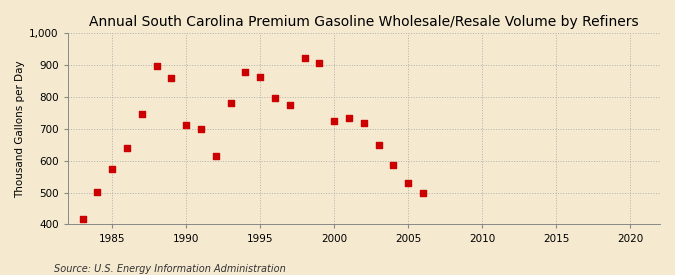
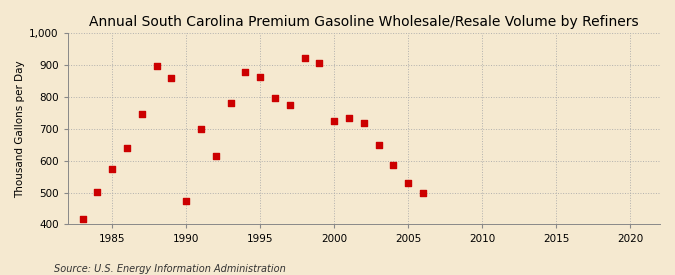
1990: 712 -> 475
